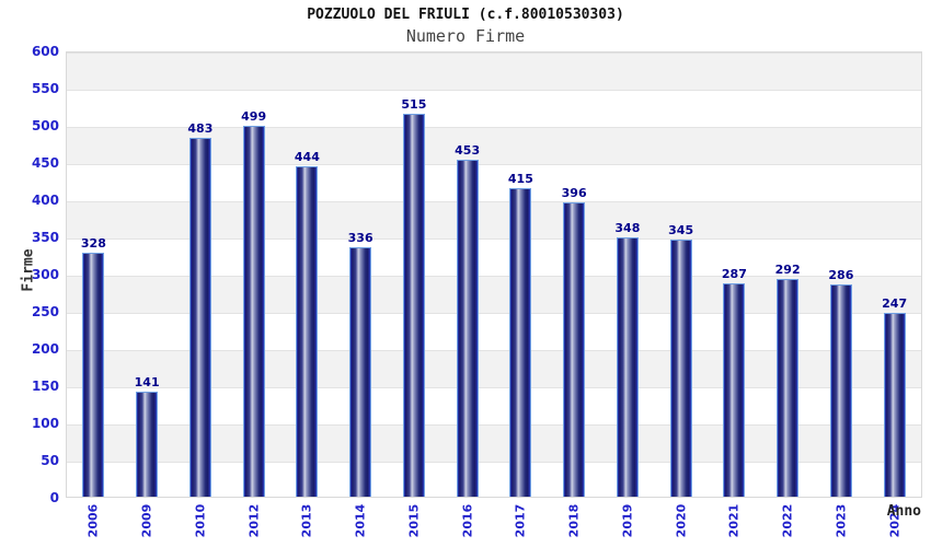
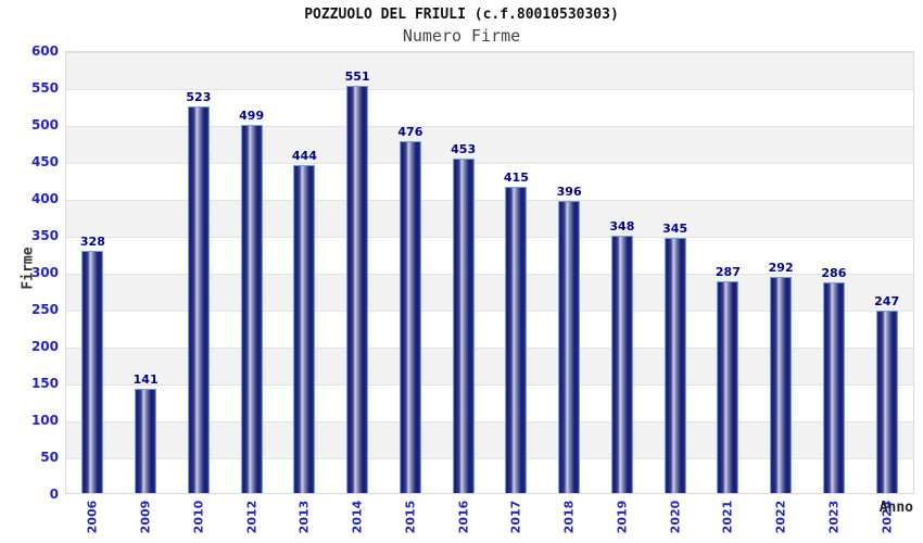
2010: 483 -> 523
2014: 336 -> 551
2015: 515 -> 476
